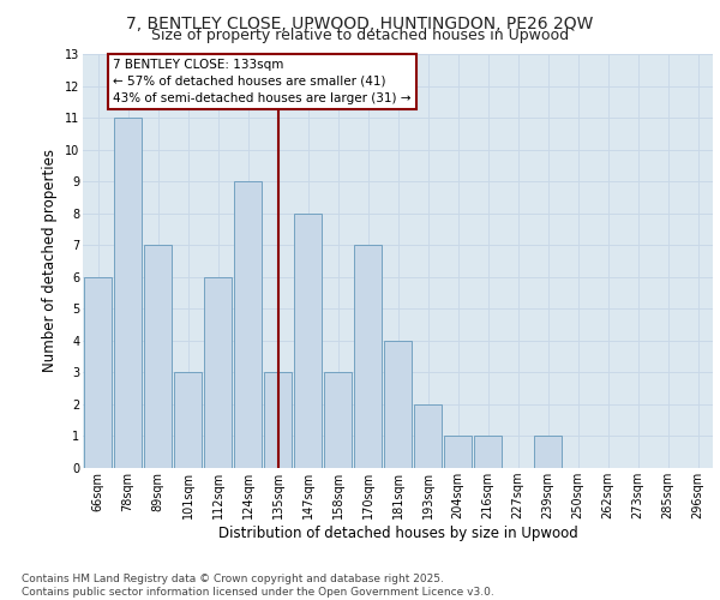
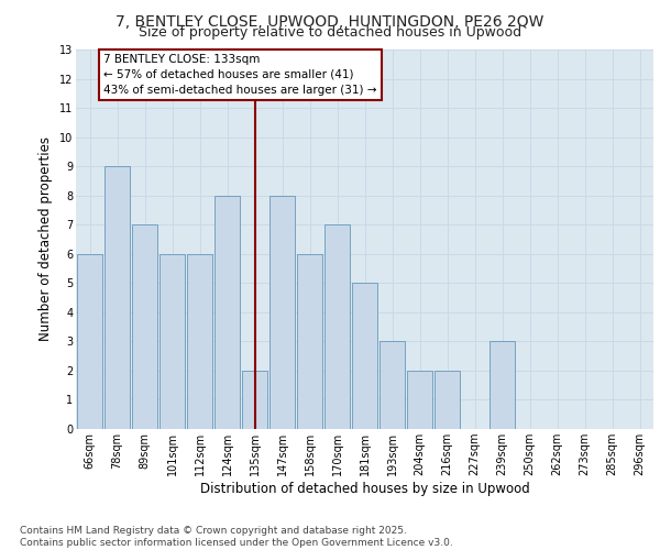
78sqm: 11 -> 9
101sqm: 3 -> 6
124sqm: 9 -> 8
135sqm: 3 -> 2
158sqm: 3 -> 6
181sqm: 4 -> 5
193sqm: 2 -> 3
204sqm: 1 -> 2
216sqm: 1 -> 2
239sqm: 1 -> 3
